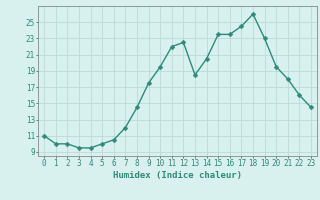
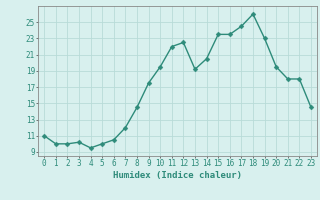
3: 9.5 -> 10.2
13: 18.5 -> 19.2
22: 16.0 -> 18.0
